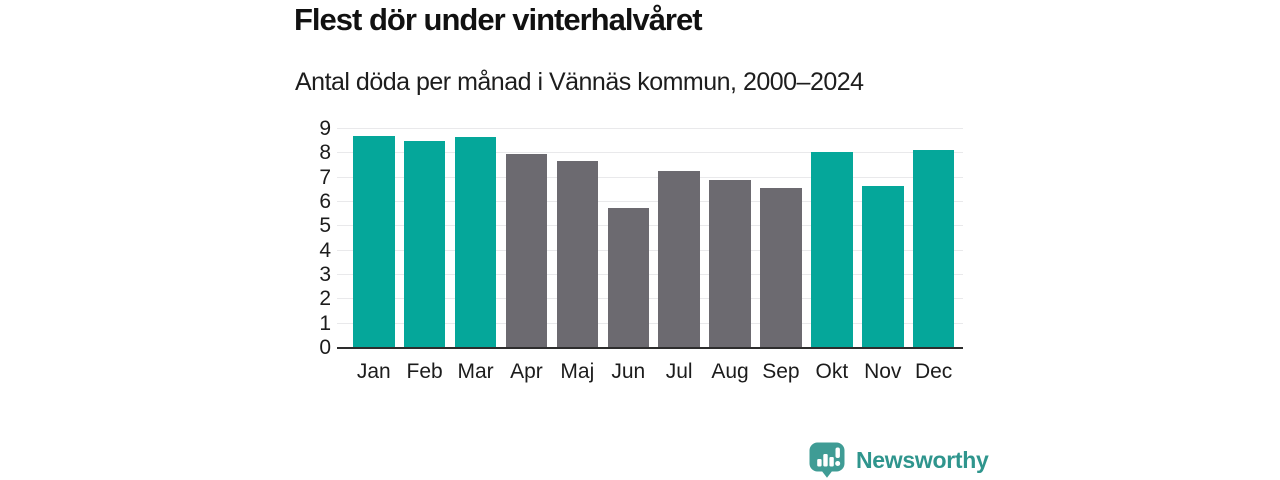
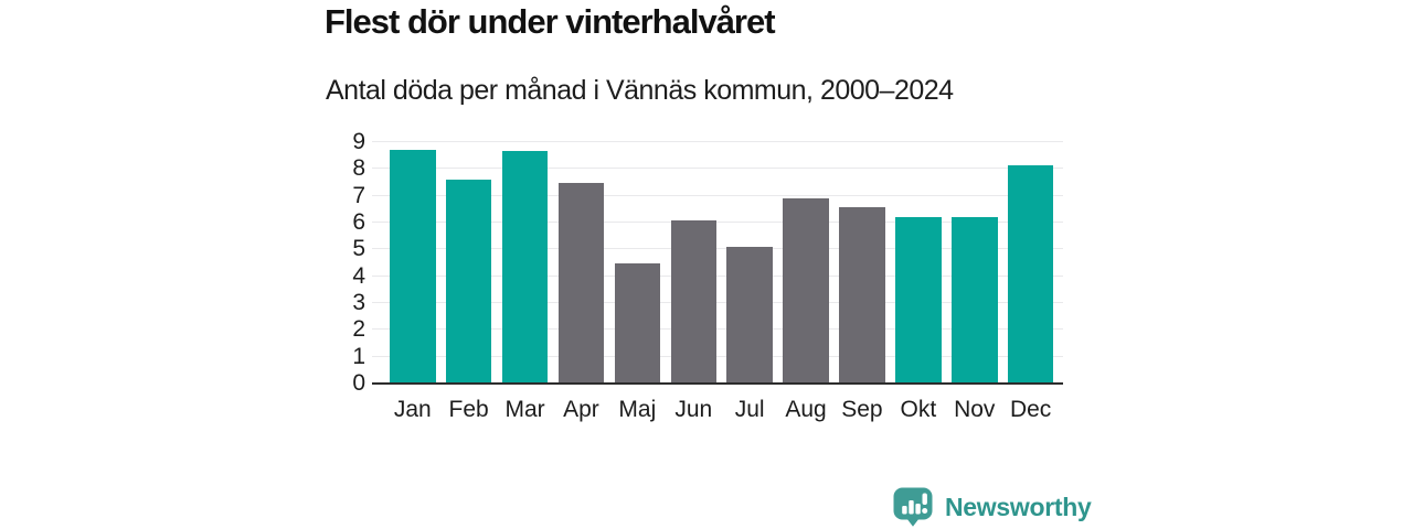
Feb: 8.5 -> 7.6
Apr: 8.0 -> 7.5
Maj: 7.7 -> 4.5
Jun: 5.8 -> 6.1
Jul: 7.3 -> 5.1
Okt: 8.0 -> 6.2
Nov: 6.6 -> 6.2
